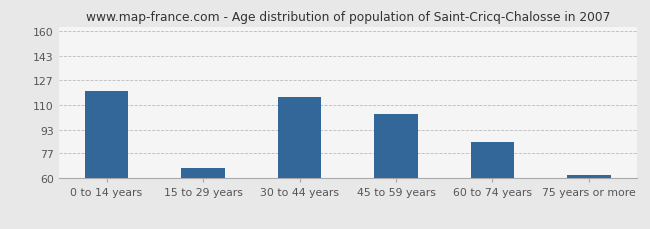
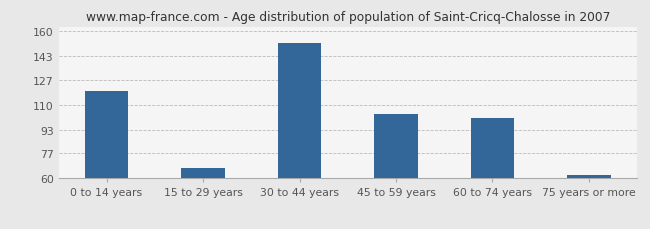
30 to 44 years: 115 -> 152
60 to 74 years: 85 -> 101
